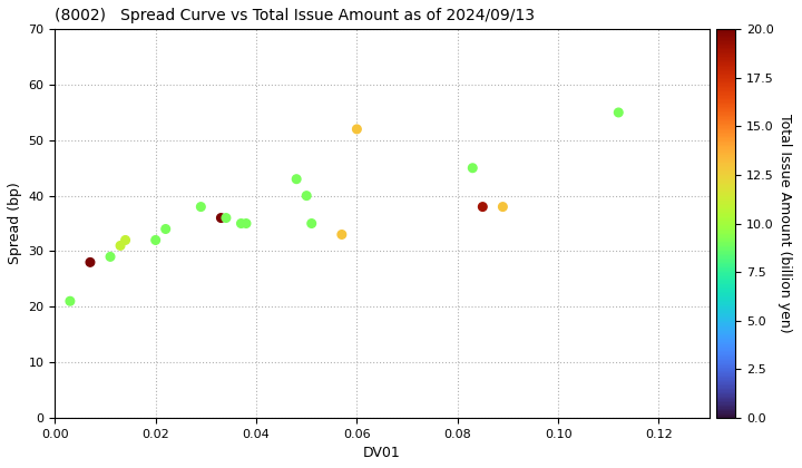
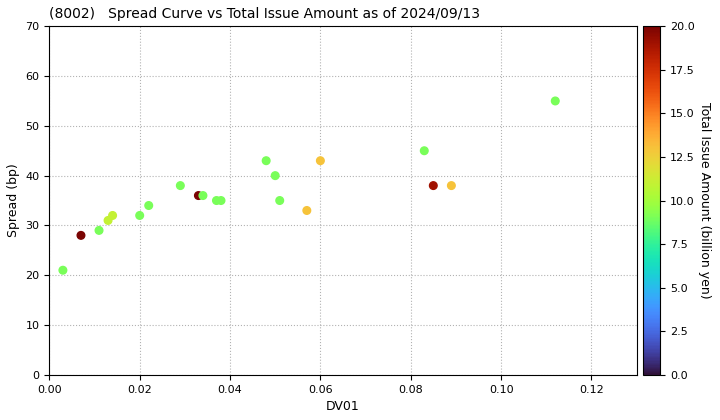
0.06: 52 -> 43
